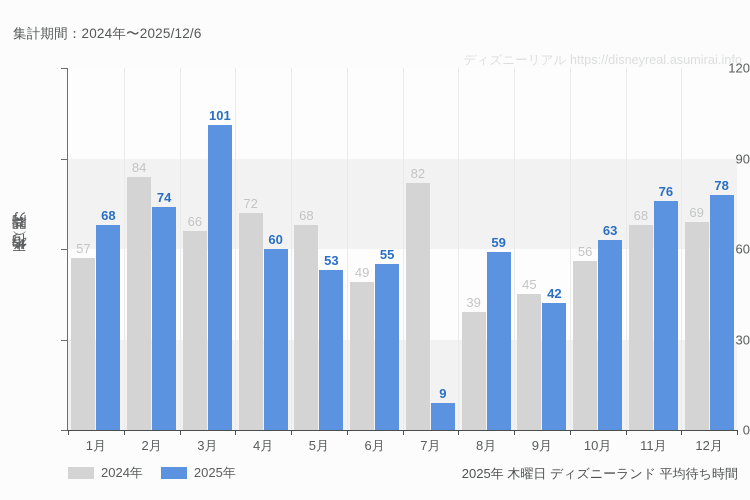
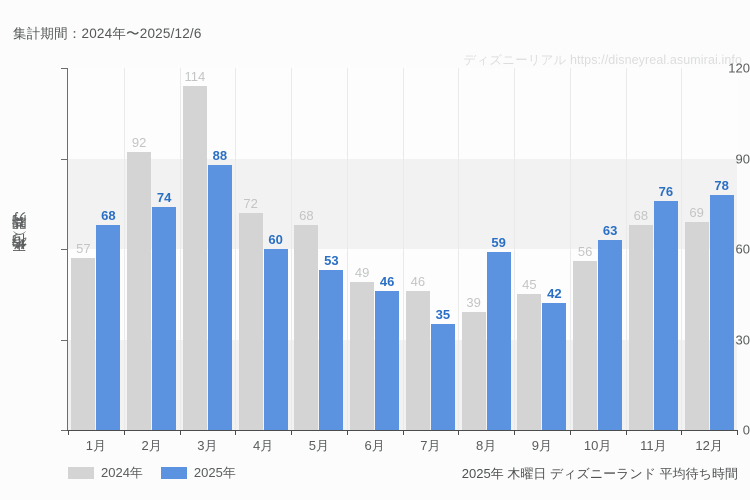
2024年/2月: 84 -> 92
2024年/3月: 66 -> 114
2025年/3月: 101 -> 88
2025年/6月: 55 -> 46
2024年/7月: 82 -> 46
2025年/7月: 9 -> 35
